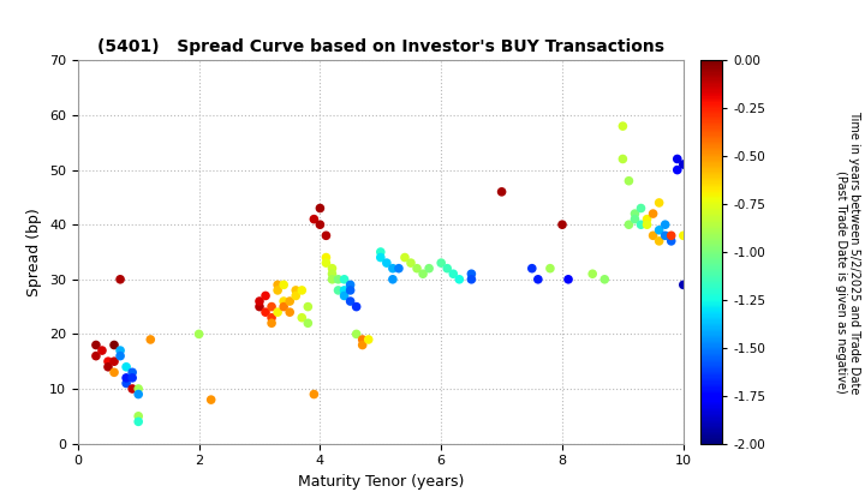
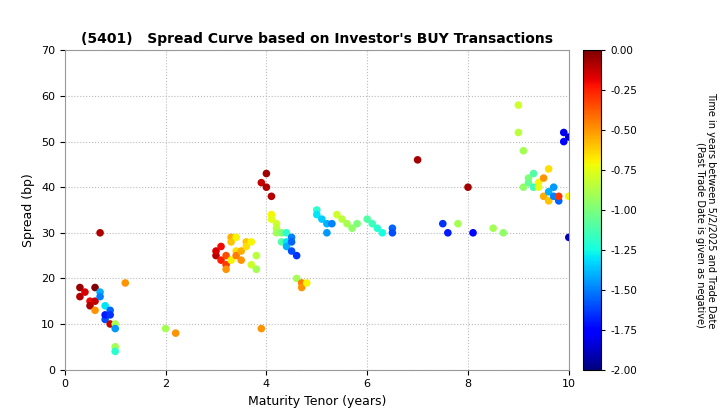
2: 20 -> 9
